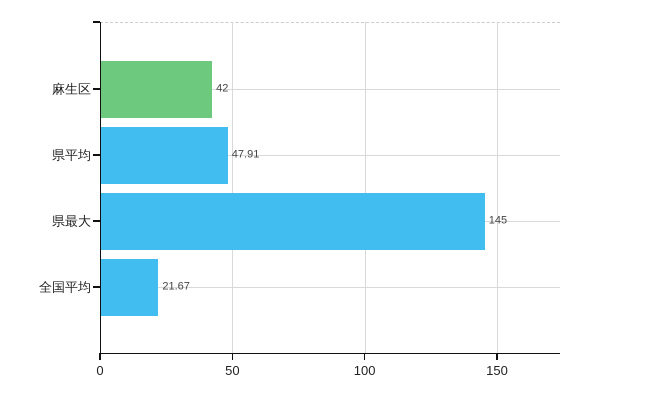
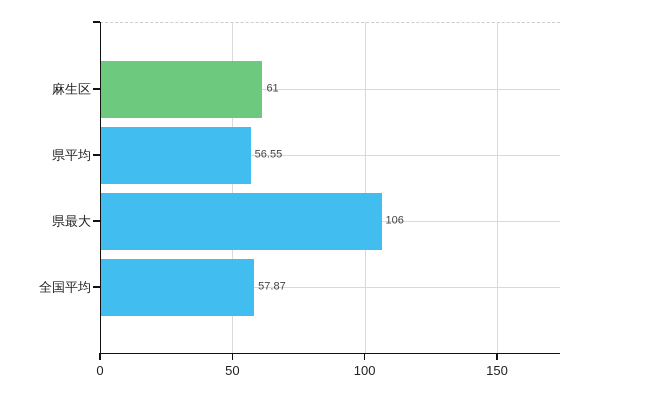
麻生区: 42 -> 61
県平均: 47.91 -> 56.55
県最大: 145 -> 106
全国平均: 21.67 -> 57.87
